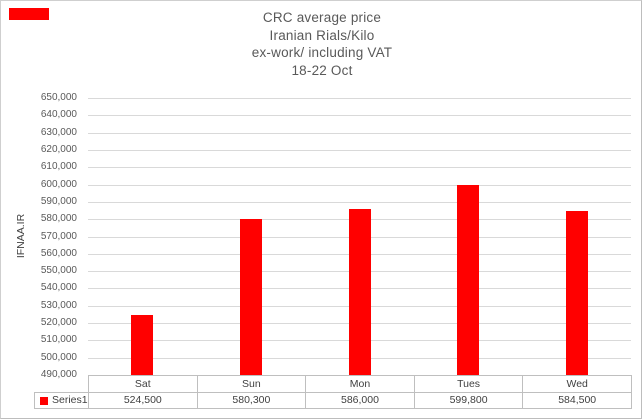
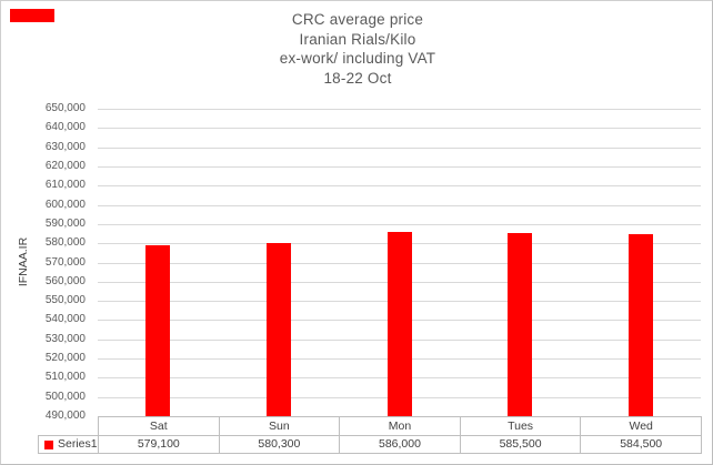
Sat: 524,500 -> 579,100
Tues: 599,800 -> 585,500
